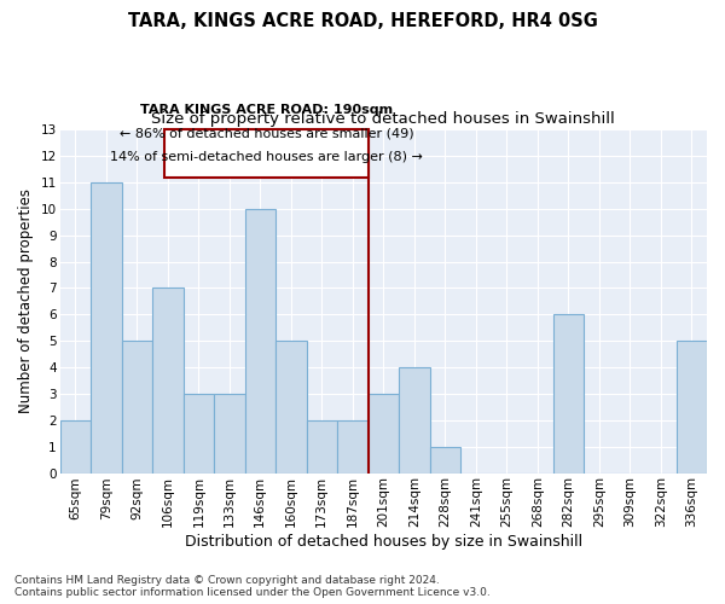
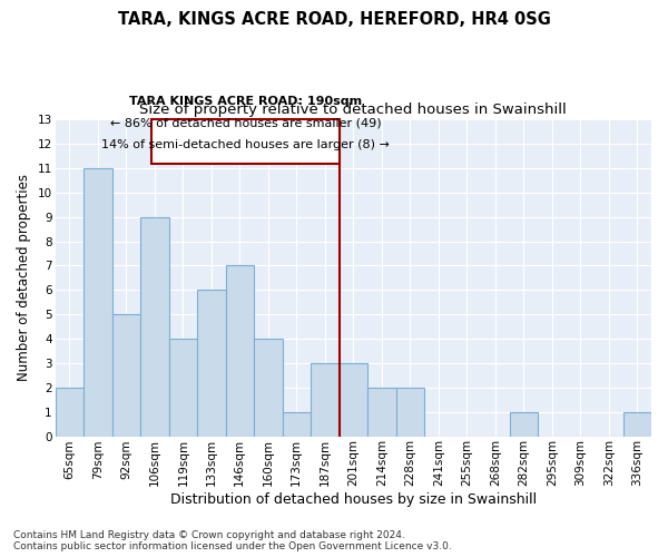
106sqm: 7 -> 9
119sqm: 3 -> 4
133sqm: 3 -> 6
146sqm: 10 -> 7
160sqm: 5 -> 4
173sqm: 2 -> 1
187sqm: 2 -> 3
214sqm: 4 -> 2
228sqm: 1 -> 2
282sqm: 6 -> 1
336sqm: 5 -> 1
